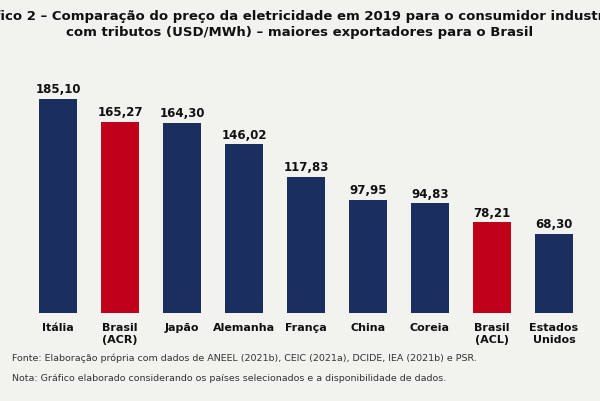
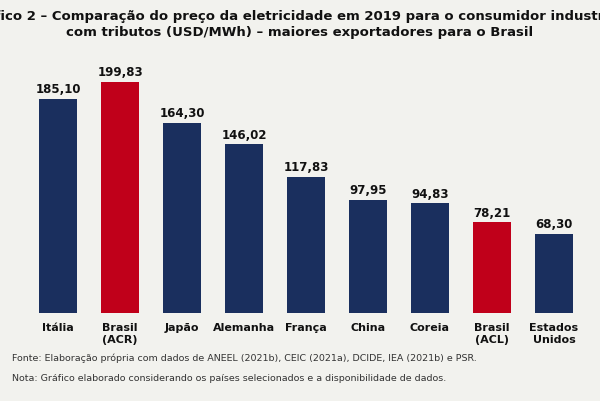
Brasil (ACR): 165,27 -> 199,83
